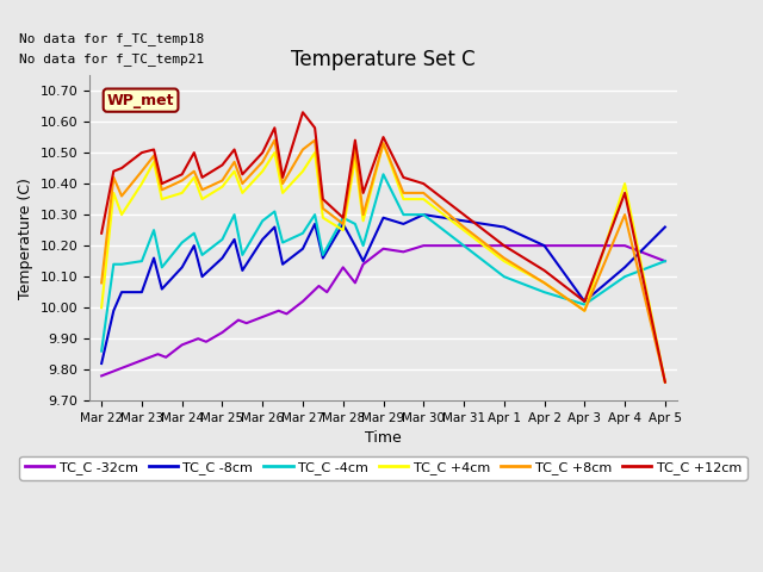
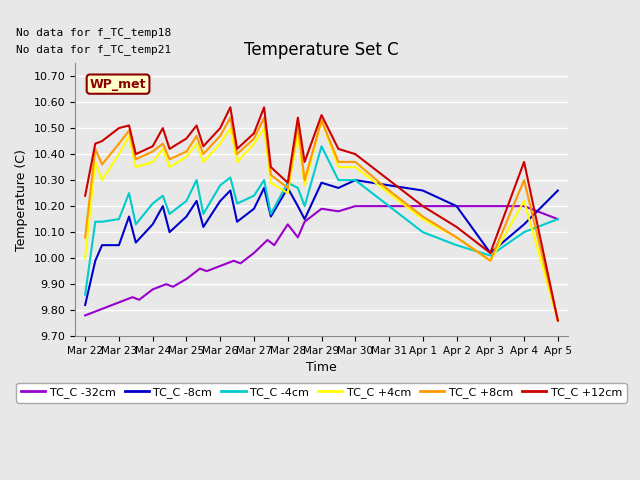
TC_C +8cm/Mar 27: 10.51 -> 10.46
TC_C +12cm/Mar 27: 10.63 -> 10.48
TC_C +4cm/Apr 4: 10.40 -> 10.22
